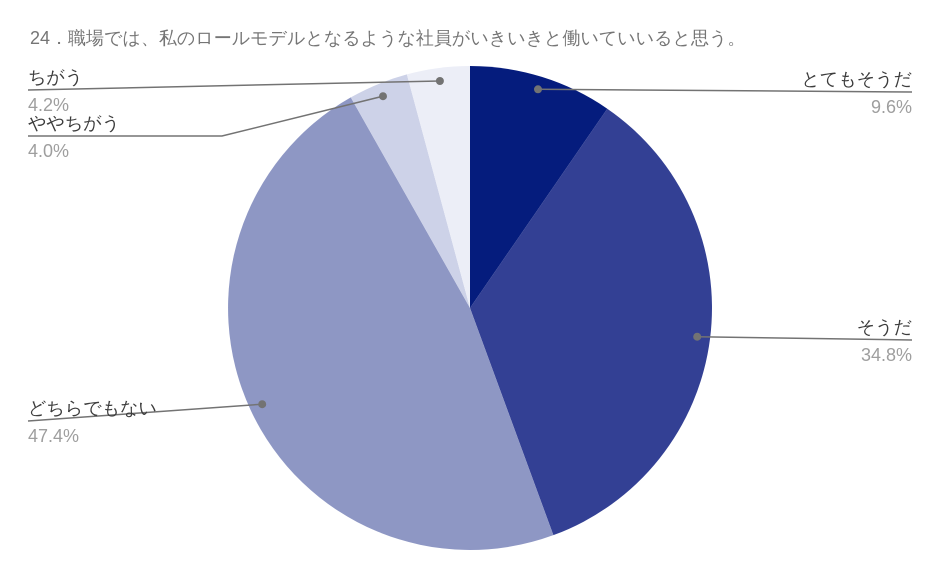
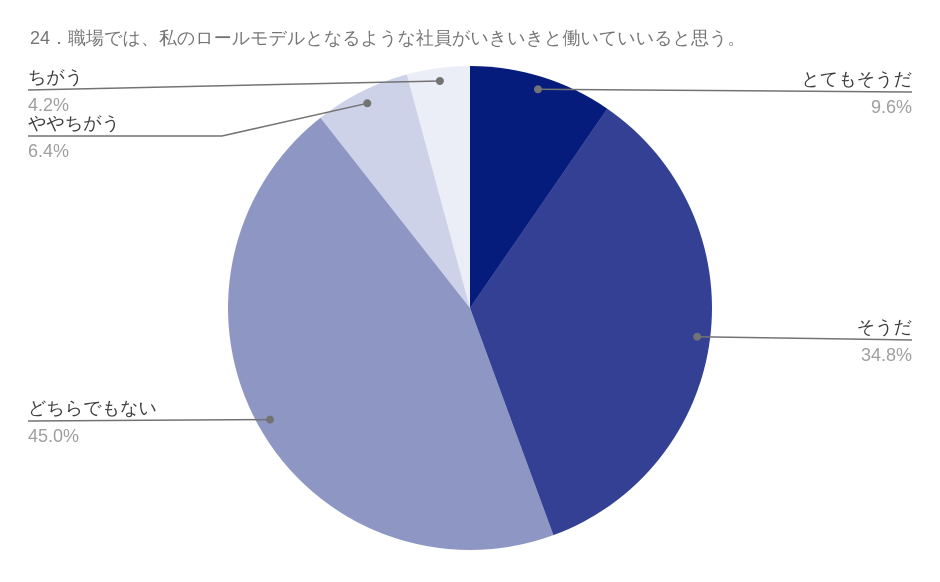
どちらでもない: 47.4% -> 45.0%
ややちがう: 4.0% -> 6.4%
